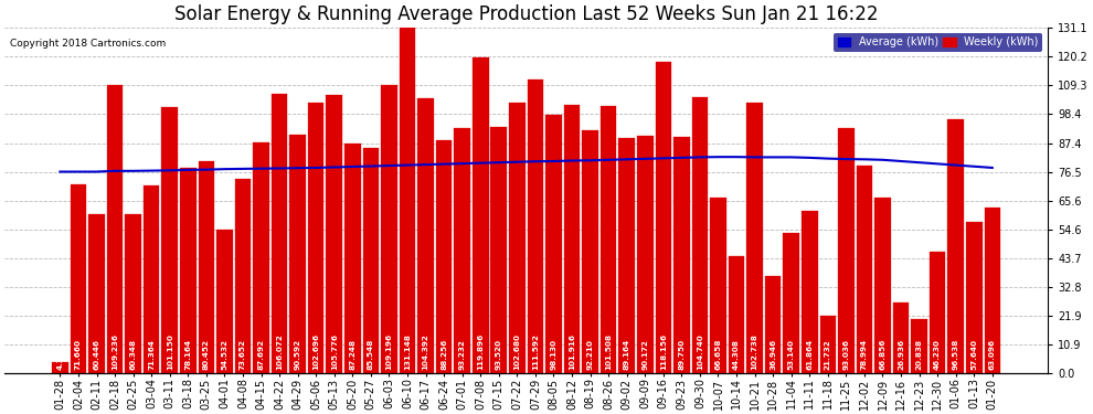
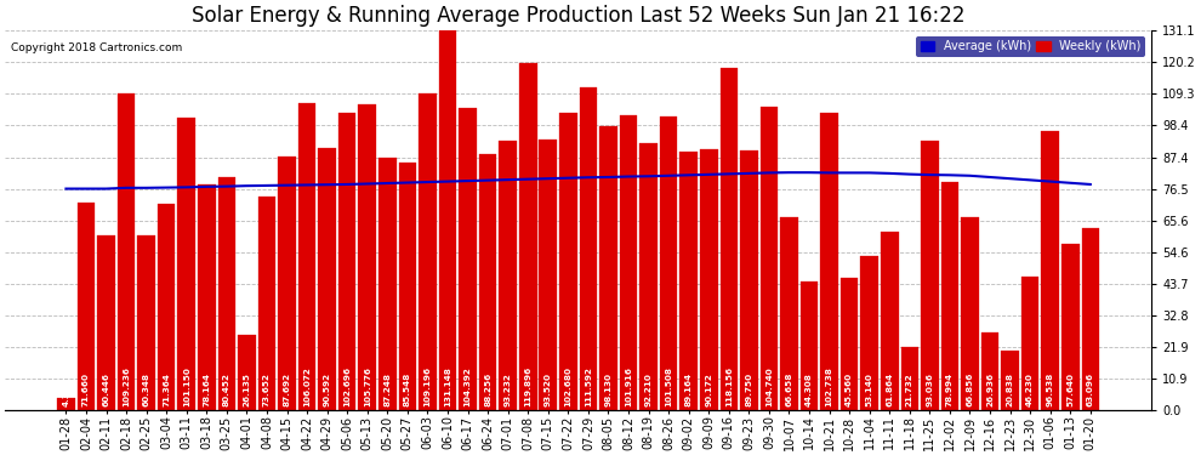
Weekly (kWh)/04-01: 54.532 -> 26.135
Weekly (kWh)/10-28: 36.946 -> 45.560
